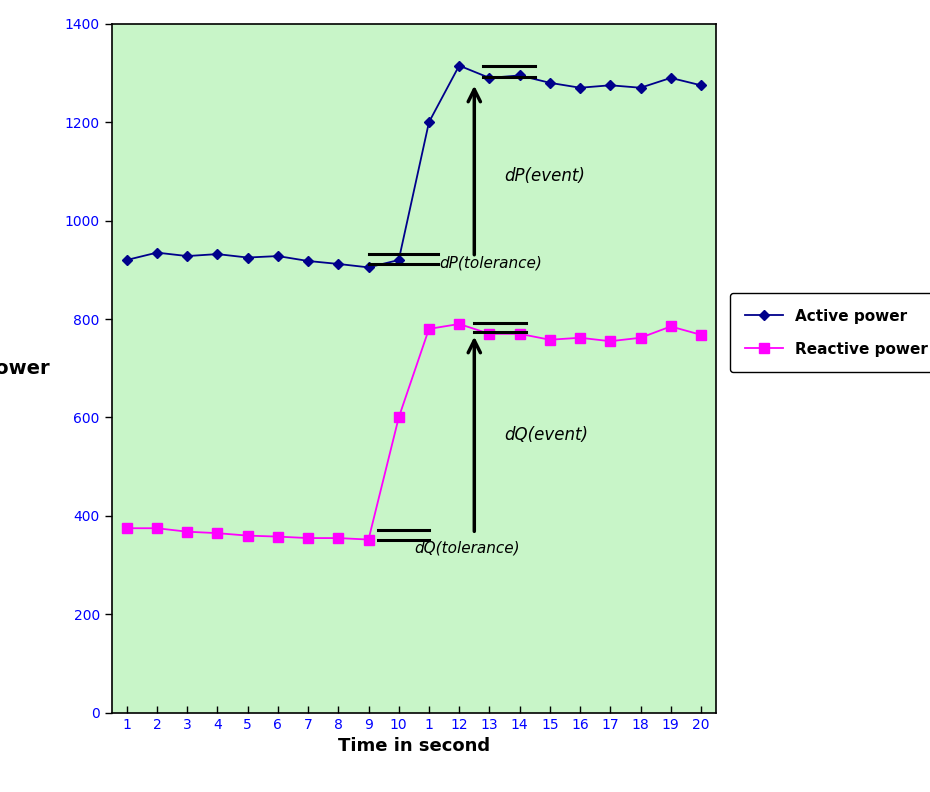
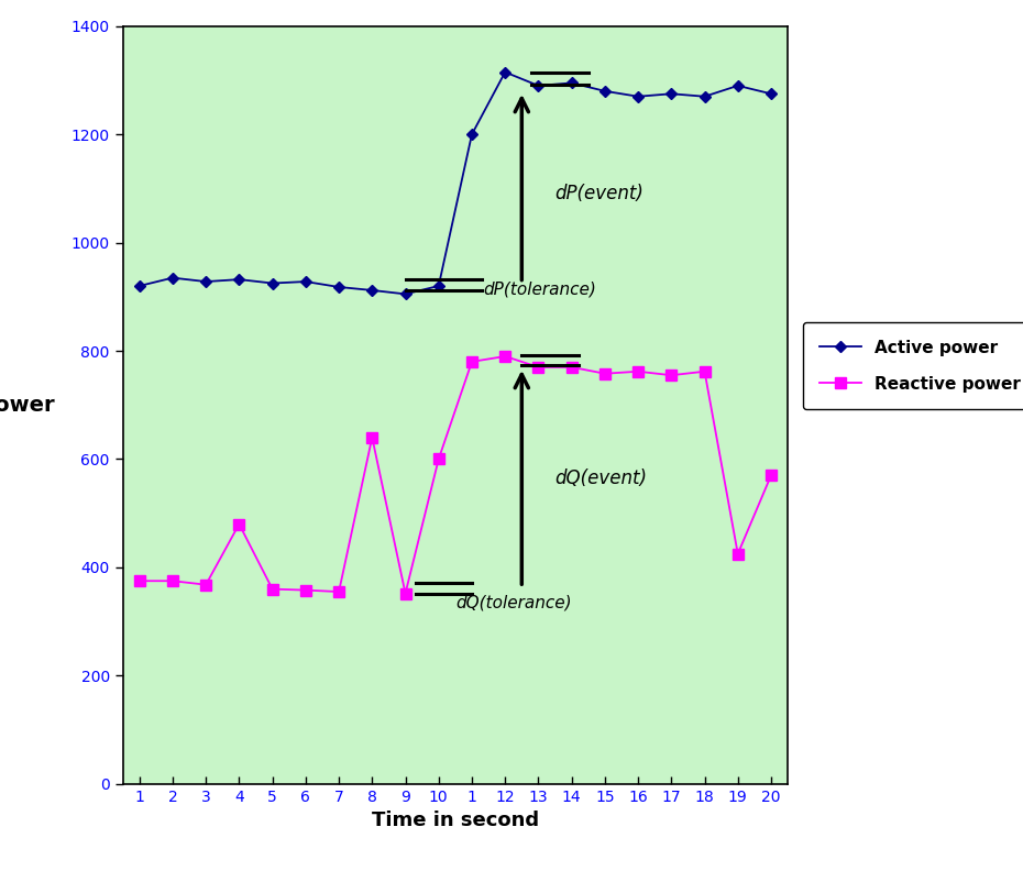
Reactive power/4: 365 -> 480
Reactive power/8: 355 -> 640
Reactive power/19: 785 -> 425
Reactive power/20: 768 -> 570
